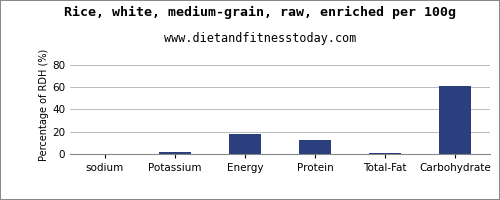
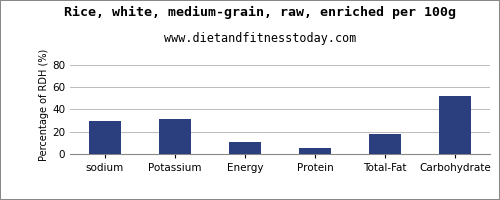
sodium: 0 -> 30
Potassium: 2 -> 31
Energy: 18 -> 11
Protein: 13 -> 5
Total-Fat: 1 -> 18
Carbohydrate: 61 -> 52
